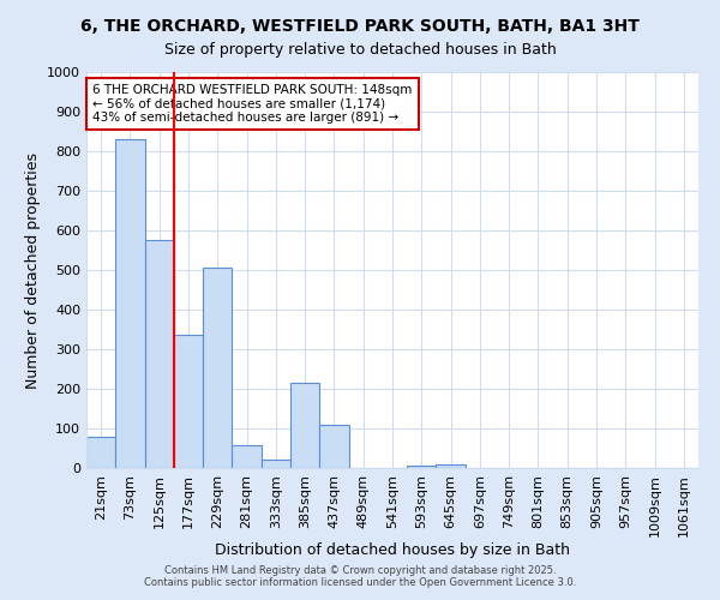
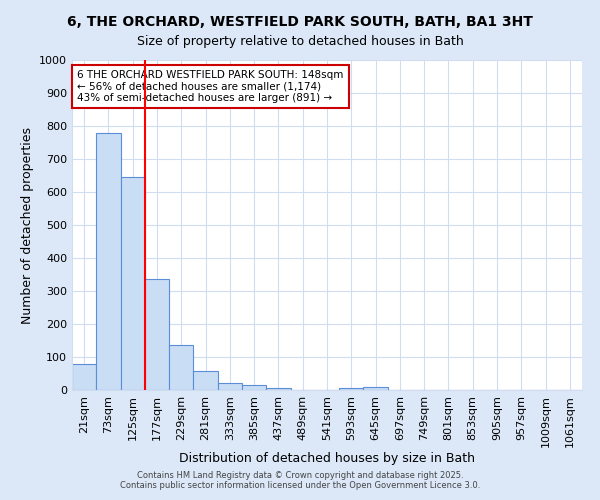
73sqm: 830 -> 780
125sqm: 575 -> 645
229sqm: 505 -> 135
385sqm: 215 -> 15
437sqm: 110 -> 7
